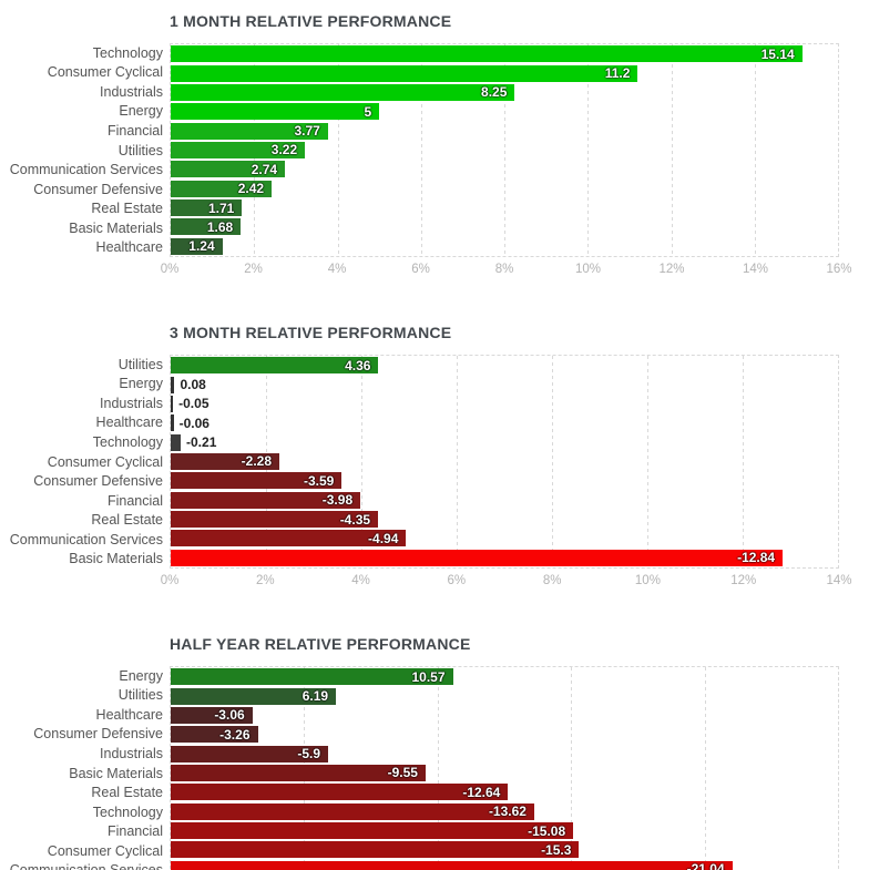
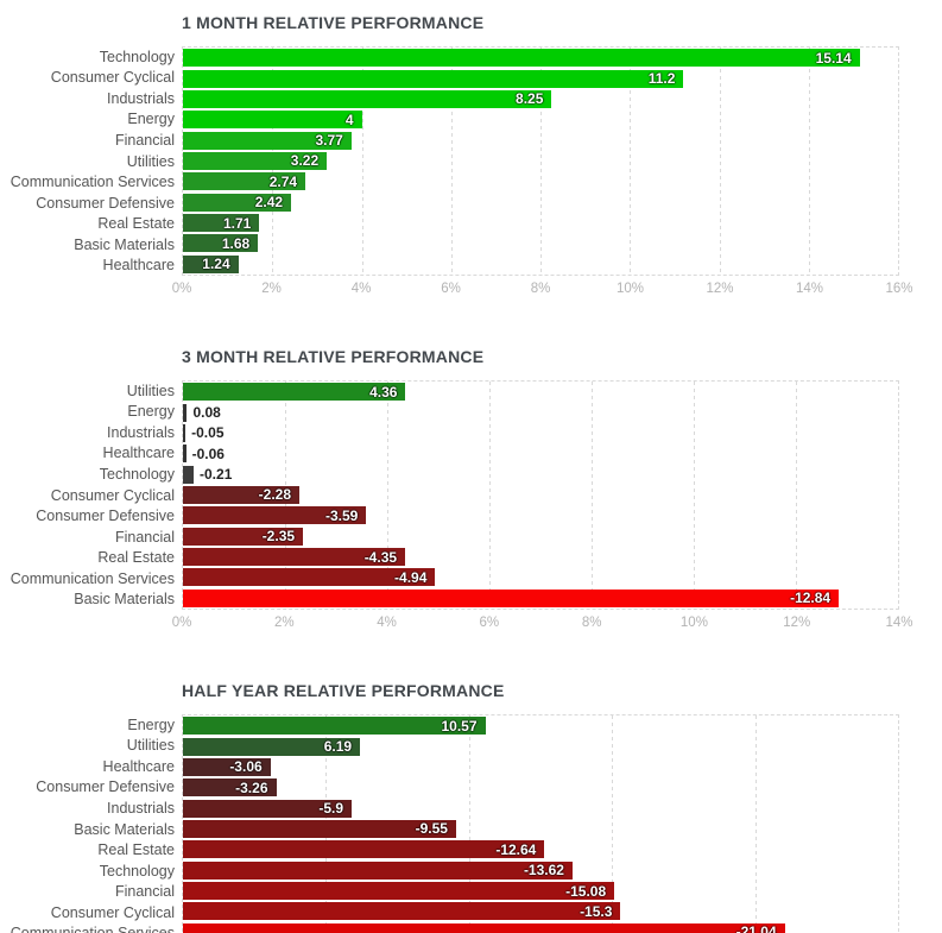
1 MONTH RELATIVE PERFORMANCE/Energy: 5 -> 4
3 MONTH RELATIVE PERFORMANCE/Financial: -3.98 -> -2.35
